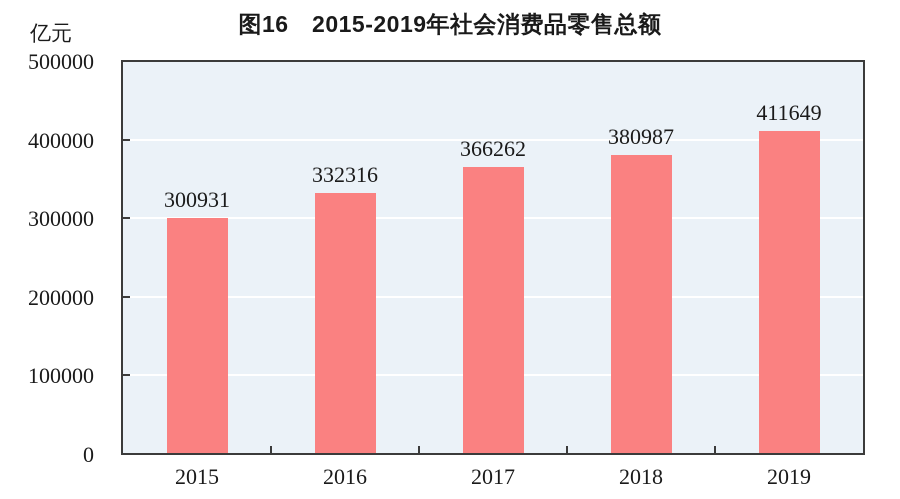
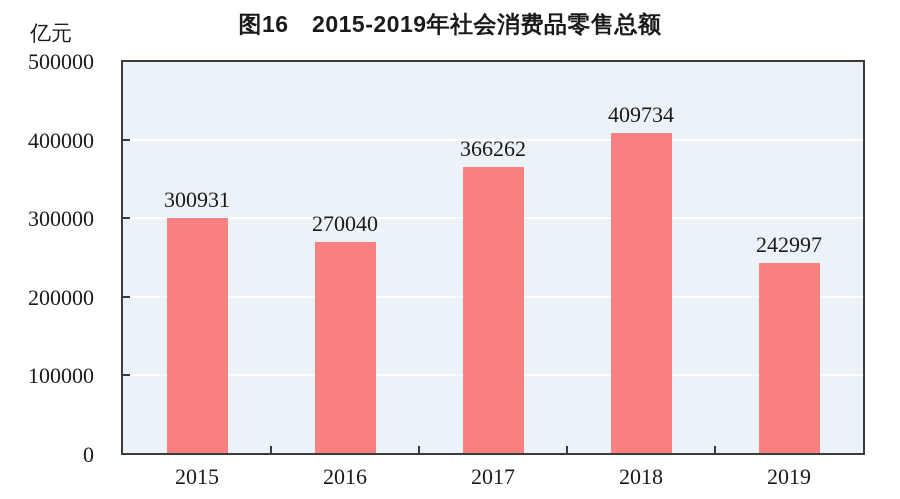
2016: 332316 -> 270040
2018: 380987 -> 409734
2019: 411649 -> 242997
